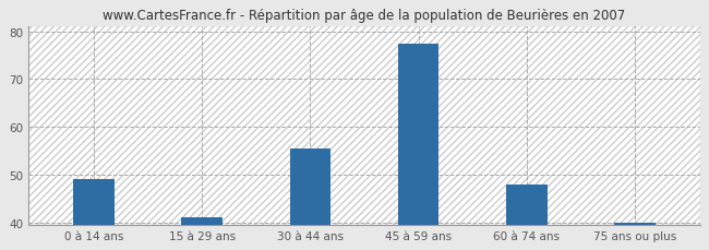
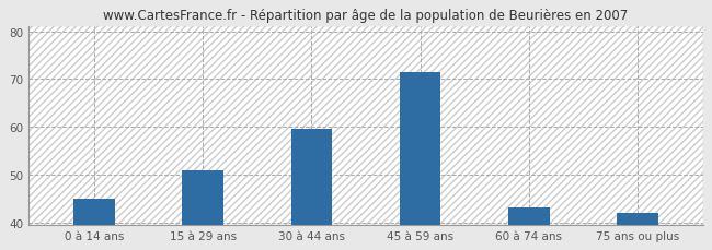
0 à 14 ans: 49.0 -> 45.0
15 à 29 ans: 41.0 -> 51.0
30 à 44 ans: 55.5 -> 59.5
45 à 59 ans: 77.5 -> 71.5
60 à 74 ans: 48.0 -> 43.0
75 ans ou plus: 40.0 -> 42.0
